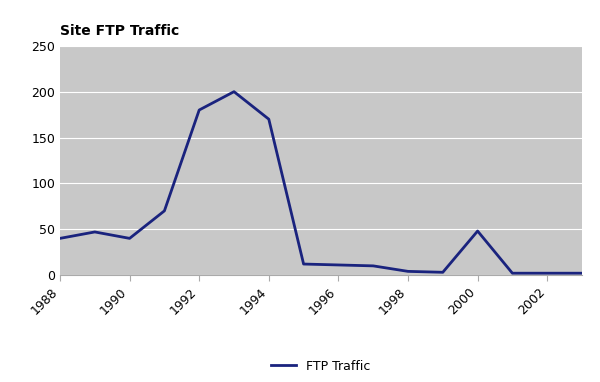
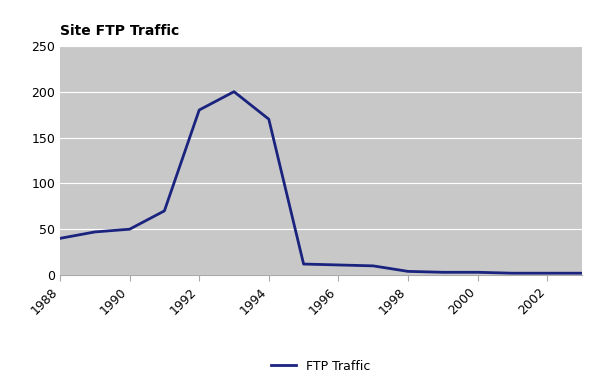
1990: 40 -> 50
2000: 48 -> 3
